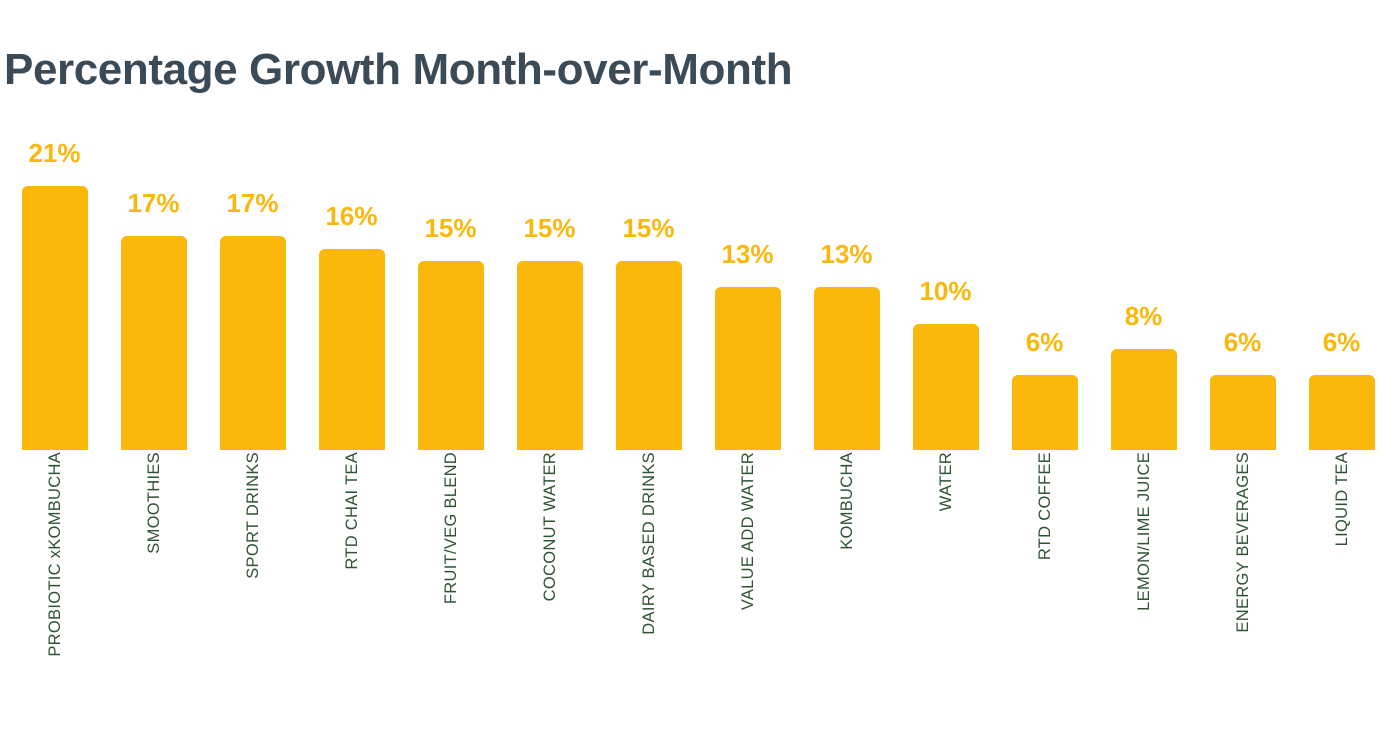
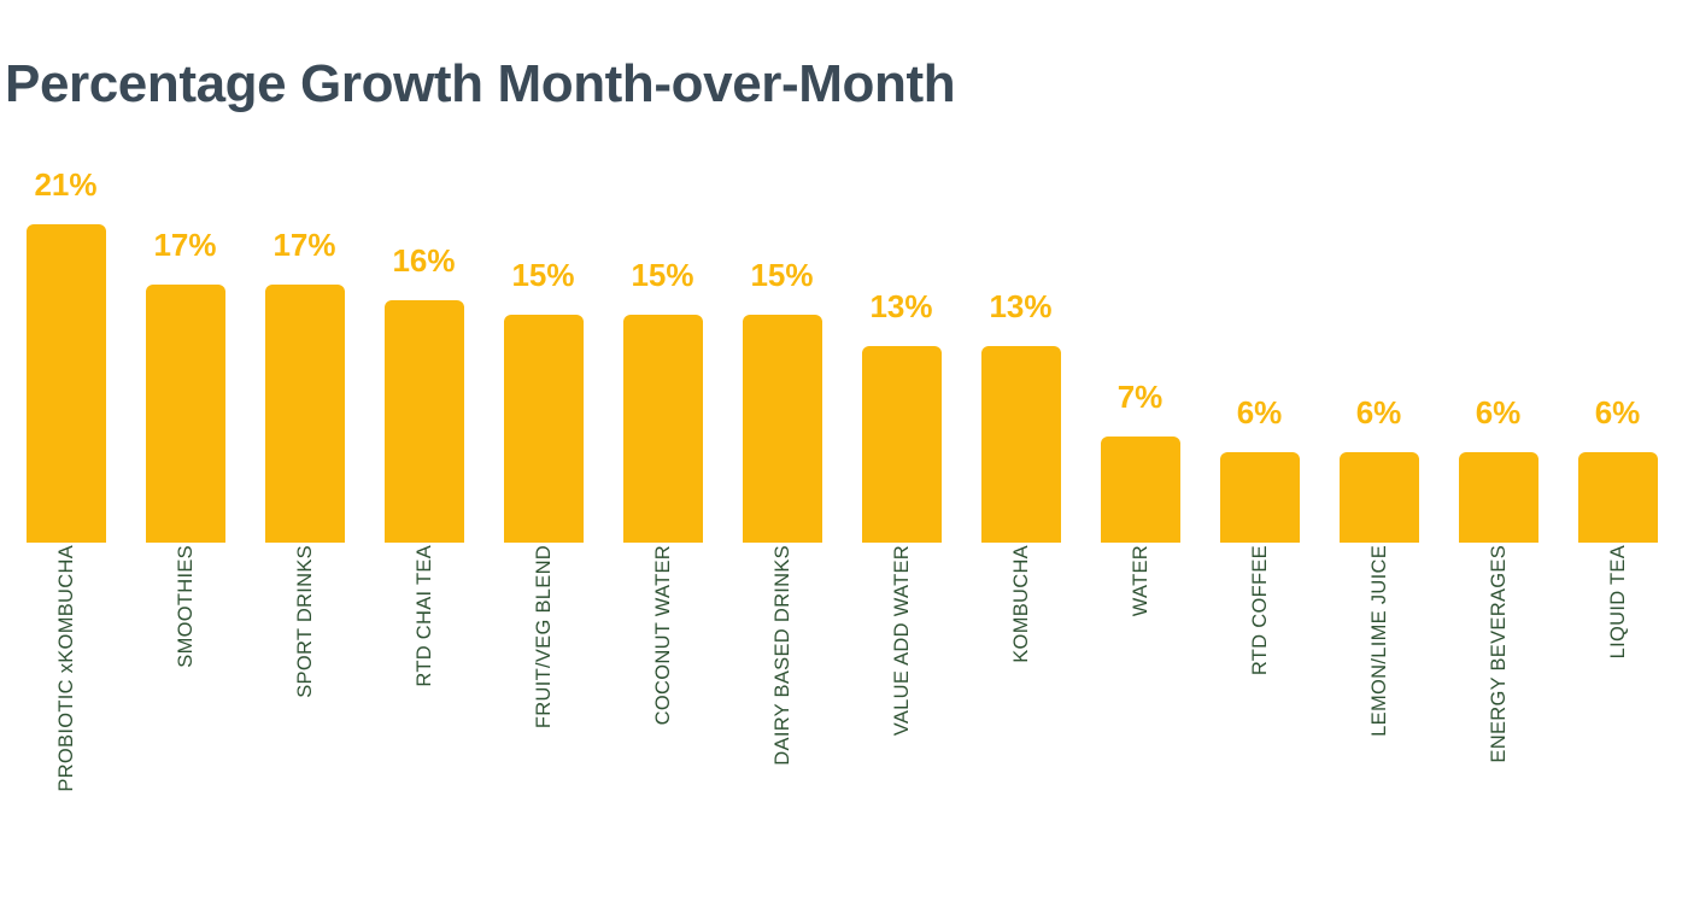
WATER: 10% -> 7%
LEMON/LIME JUICE: 8% -> 6%
